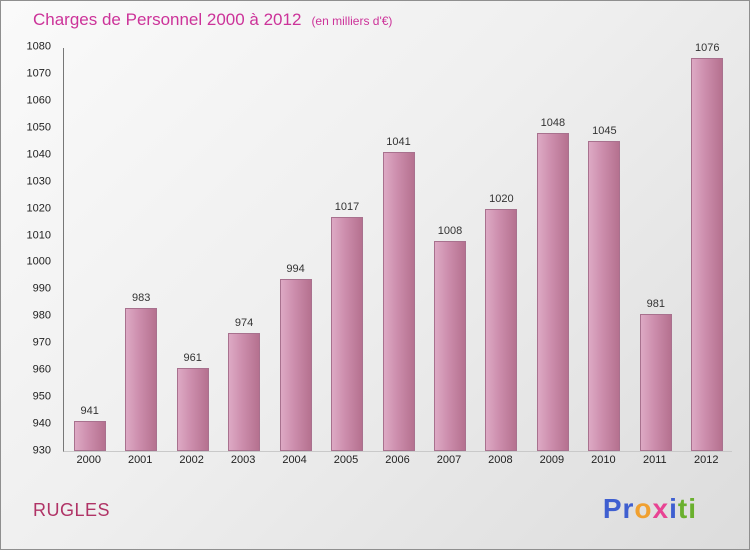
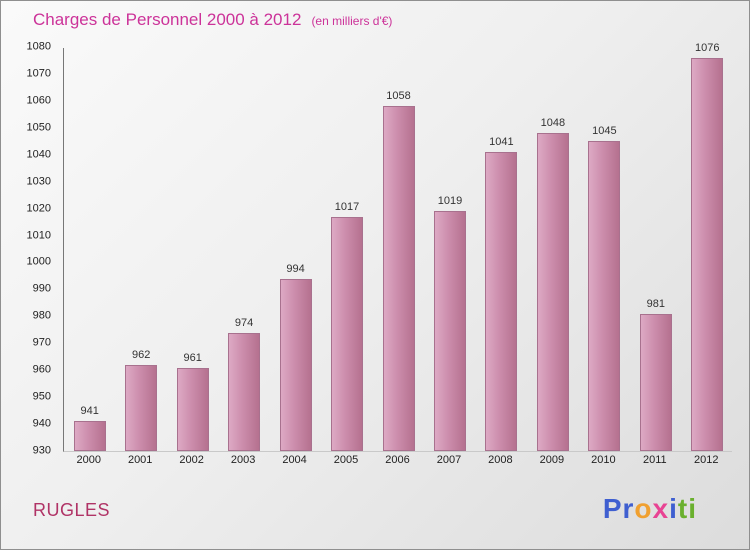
2001: 983 -> 962
2006: 1041 -> 1058
2007: 1008 -> 1019
2008: 1020 -> 1041
